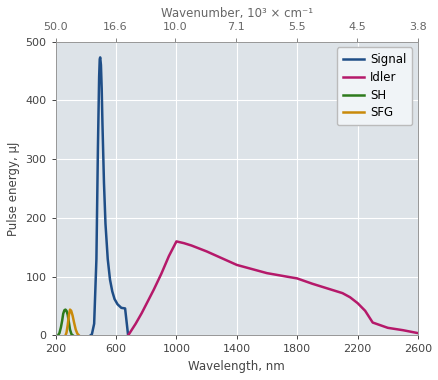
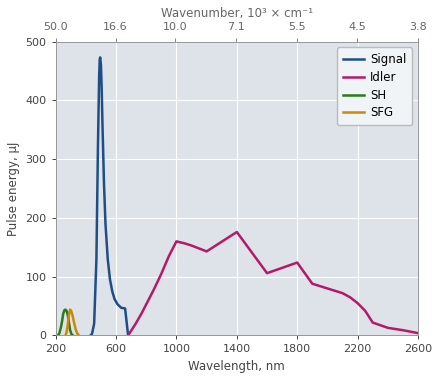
Idler/1400: 120 -> 176
Idler/1800: 97 -> 124
